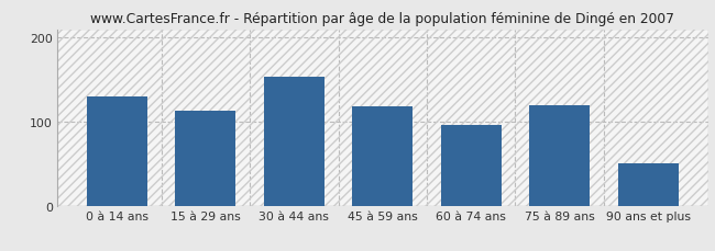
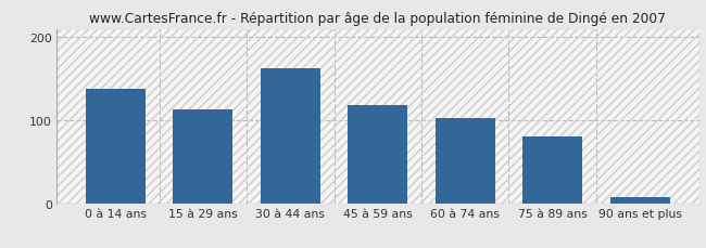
0 à 14 ans: 130 -> 138
30 à 44 ans: 154 -> 163
60 à 74 ans: 96 -> 103
75 à 89 ans: 120 -> 80
90 ans et plus: 50 -> 7
